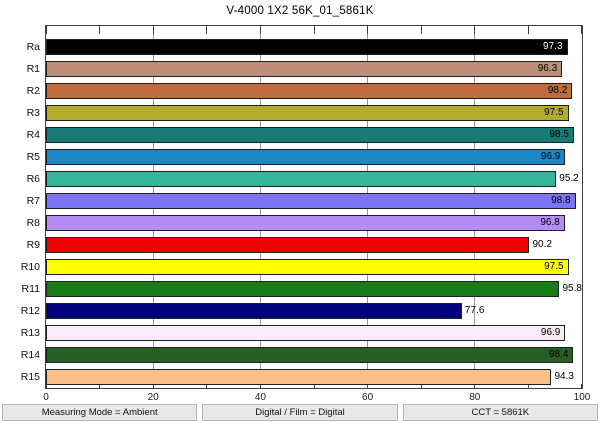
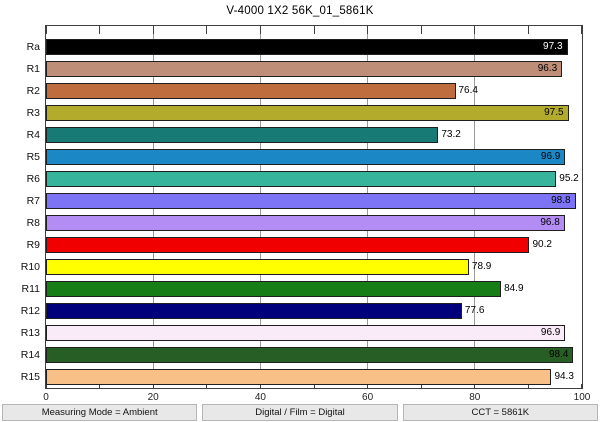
R2: 98.2 -> 76.4
R4: 98.5 -> 73.2
R10: 97.5 -> 78.9
R11: 95.8 -> 84.9
